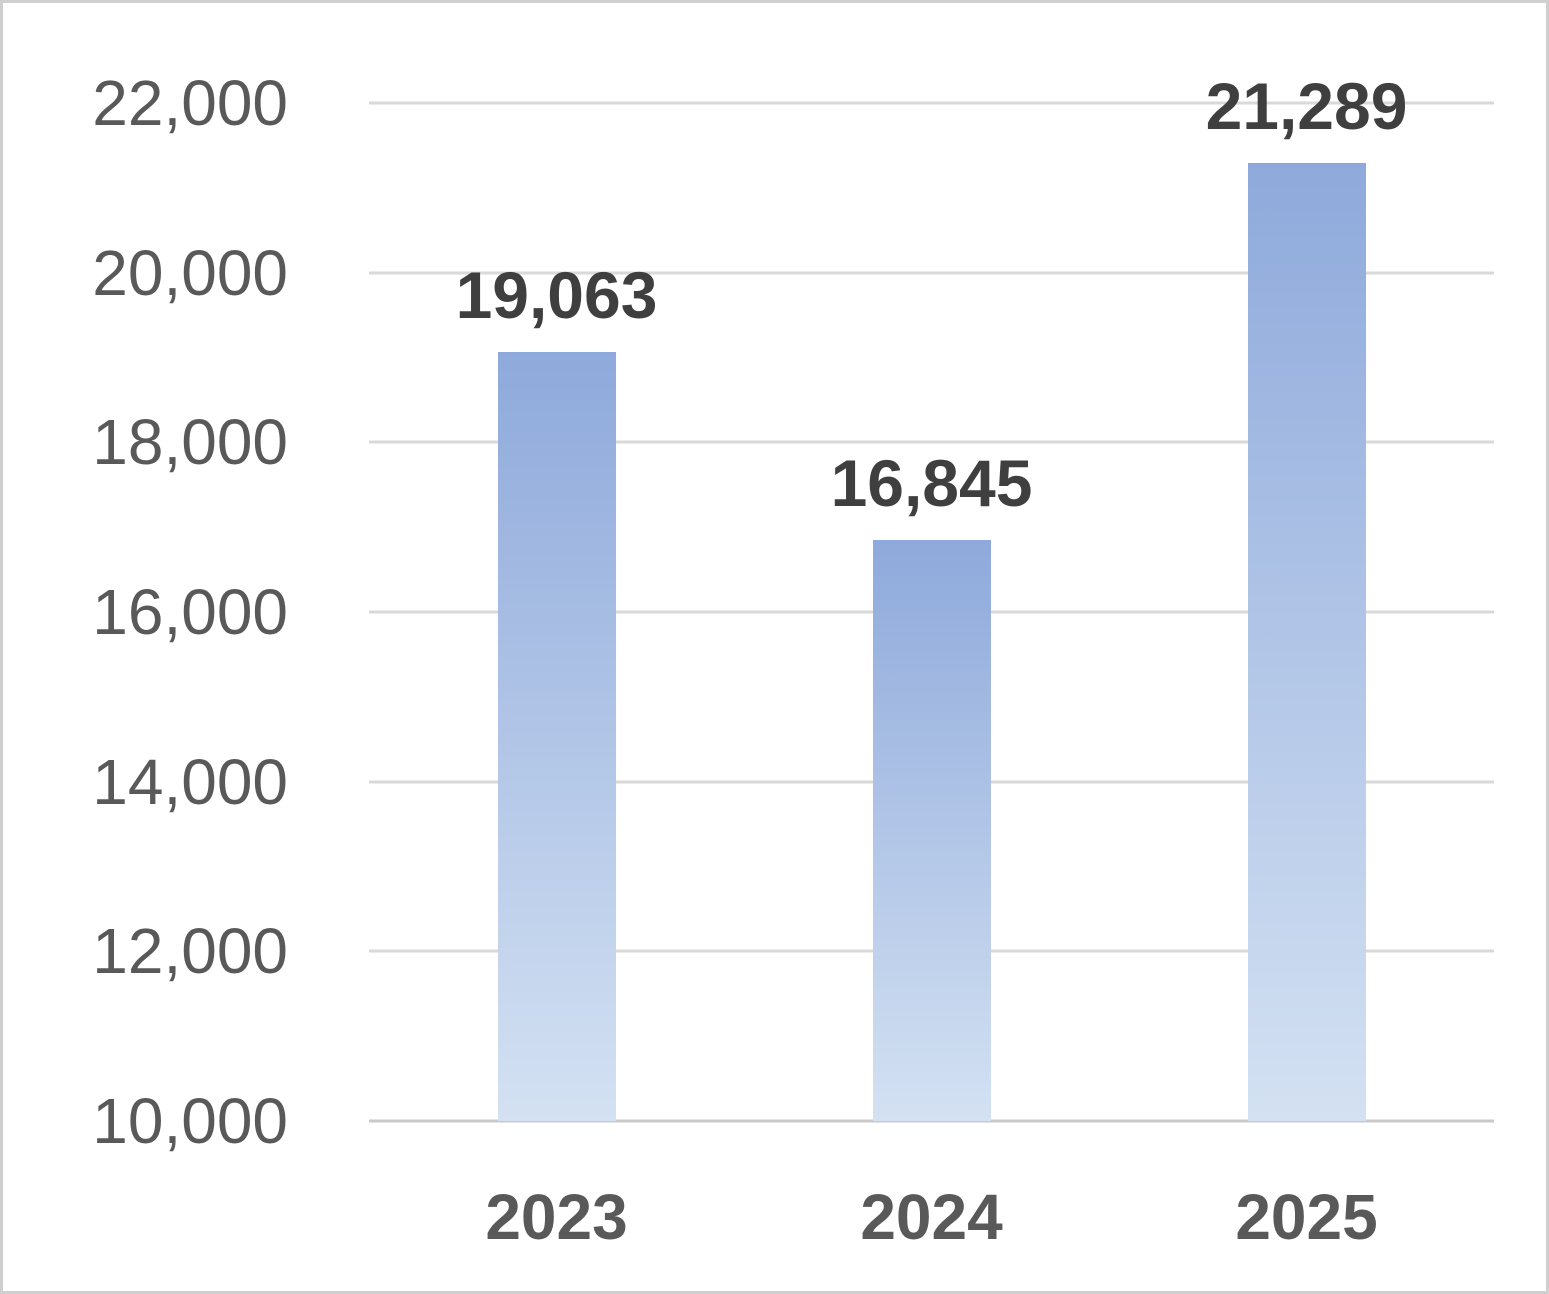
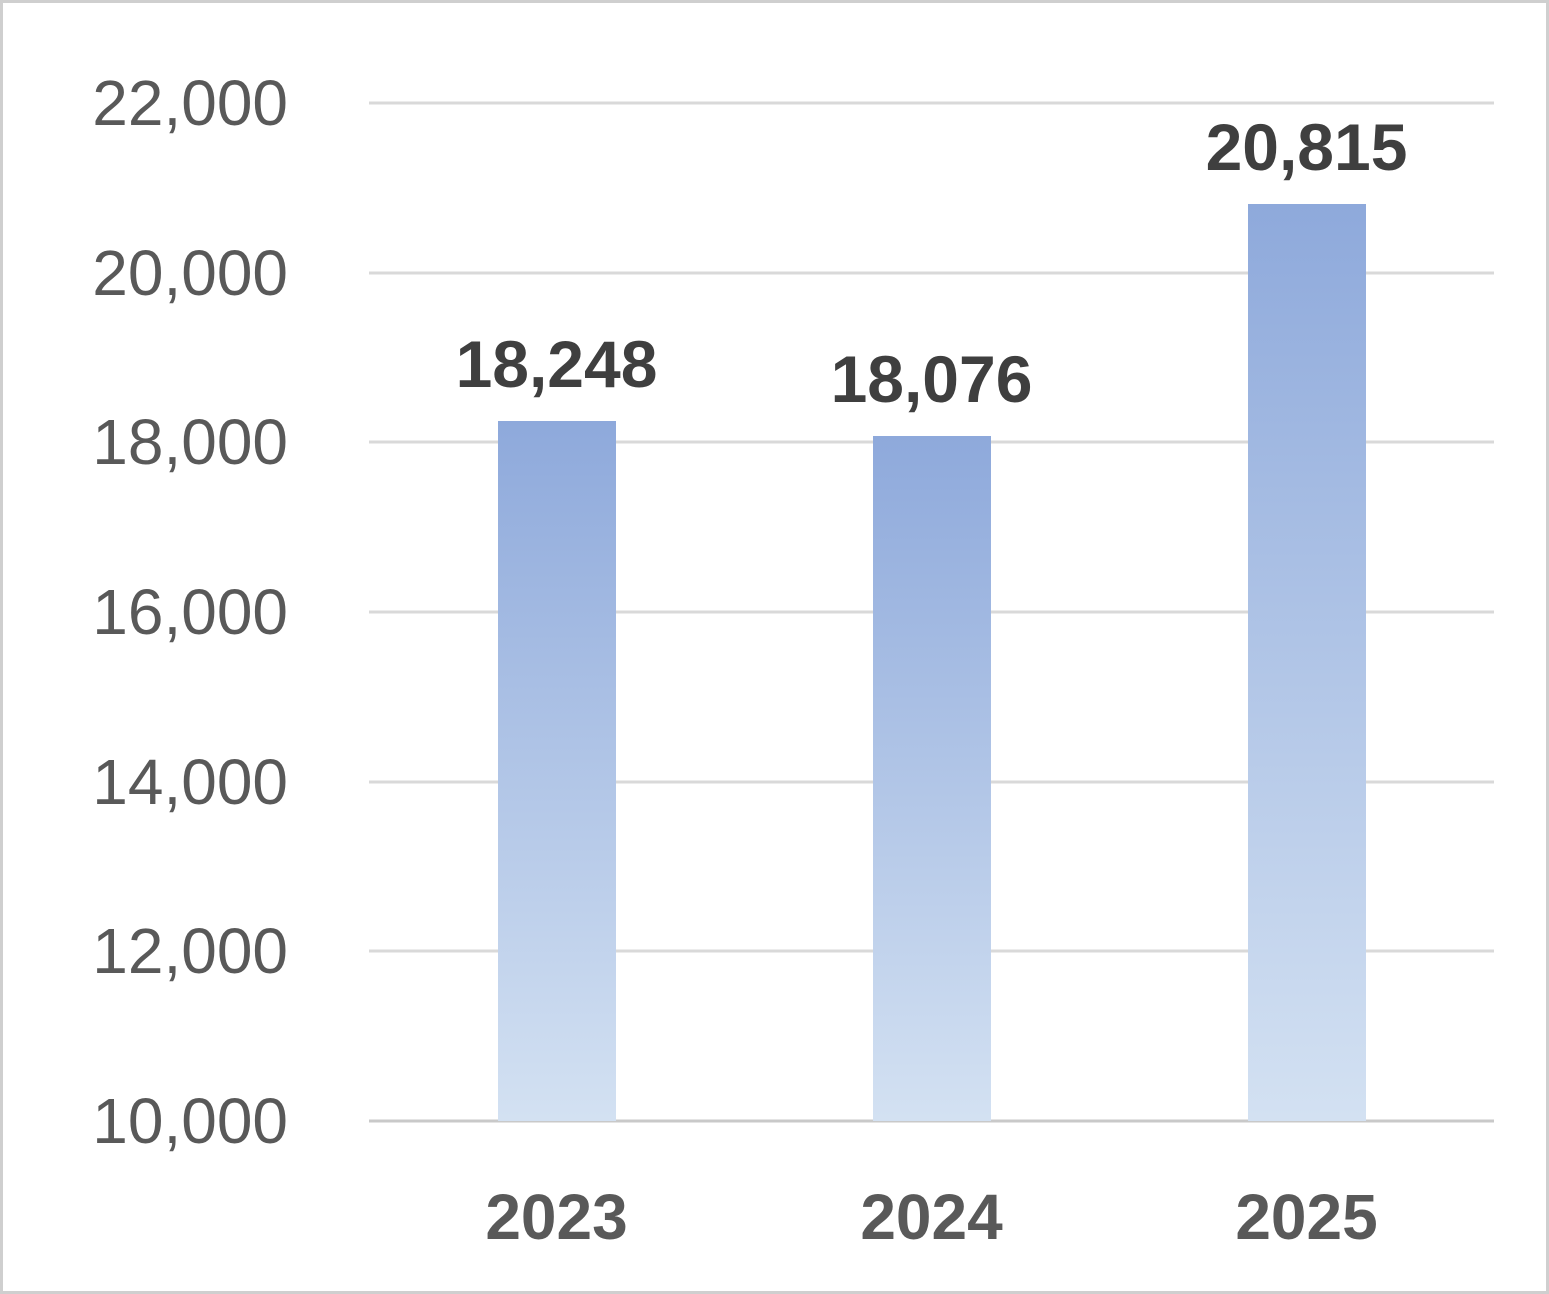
2023: 19,063 -> 18,248
2024: 16,845 -> 18,076
2025: 21,289 -> 20,815
